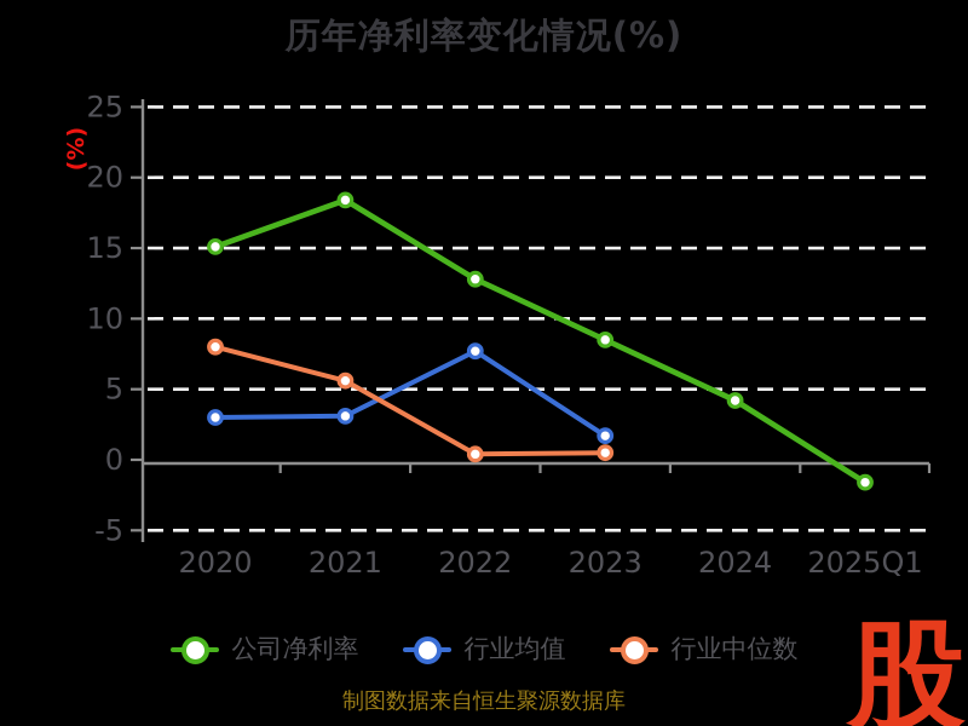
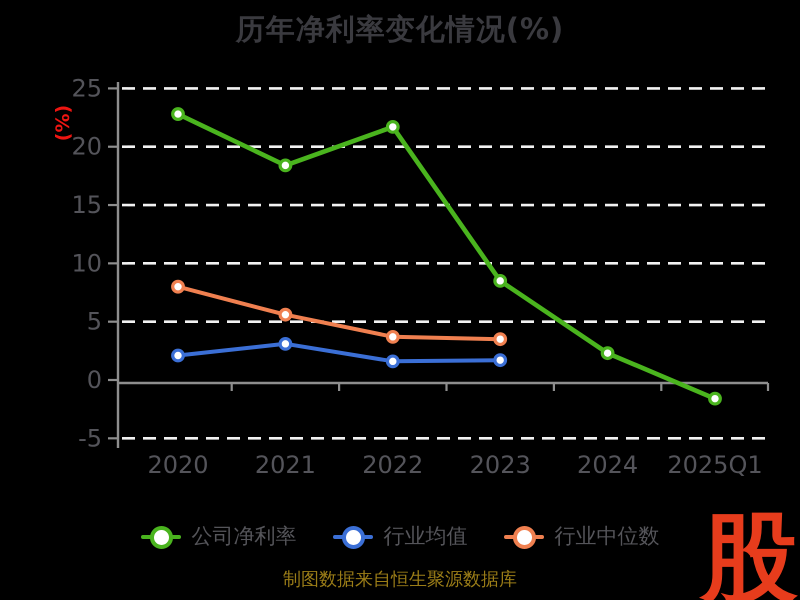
公司净利率/2020: 15.1 -> 22.8
行业均值/2020: 3.0 -> 2.1
公司净利率/2022: 12.8 -> 21.7
行业均值/2022: 7.7 -> 1.6
行业中位数/2022: 0.4 -> 3.7
行业中位数/2023: 0.5 -> 3.5
公司净利率/2024: 4.2 -> 2.3
